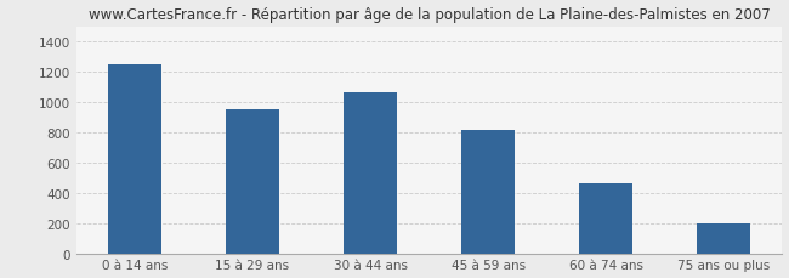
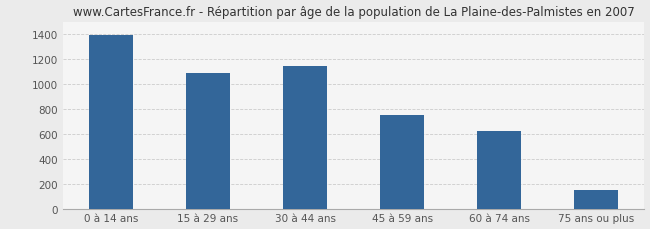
0 à 14 ans: 1240 -> 1390
15 à 29 ans: 950 -> 1090
30 à 44 ans: 1060 -> 1140
45 à 59 ans: 820 -> 750
60 à 74 ans: 460 -> 620
75 ans ou plus: 200 -> 150
